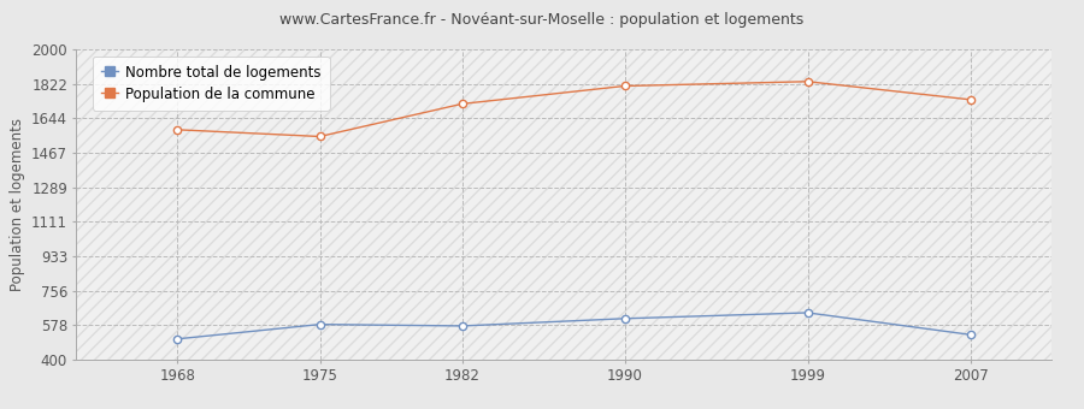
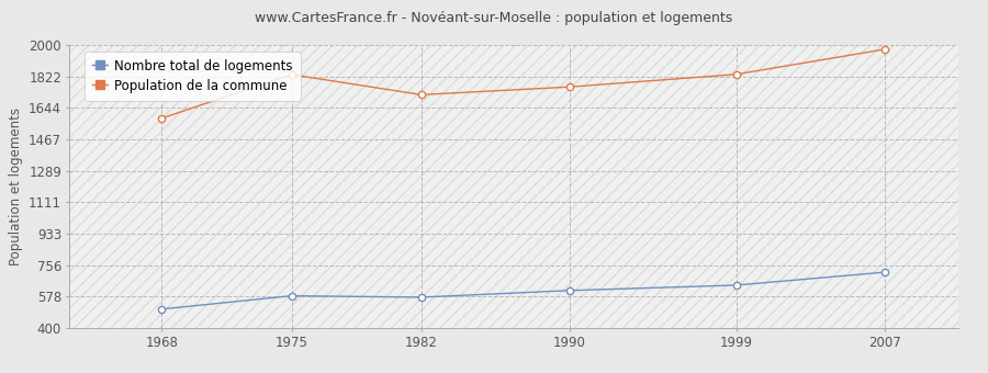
Population de la commune/1975: 1550 -> 1830
Population de la commune/1990: 1810 -> 1760
Nombre total de logements/2007: 530 -> 720
Population de la commune/2007: 1740 -> 1970
